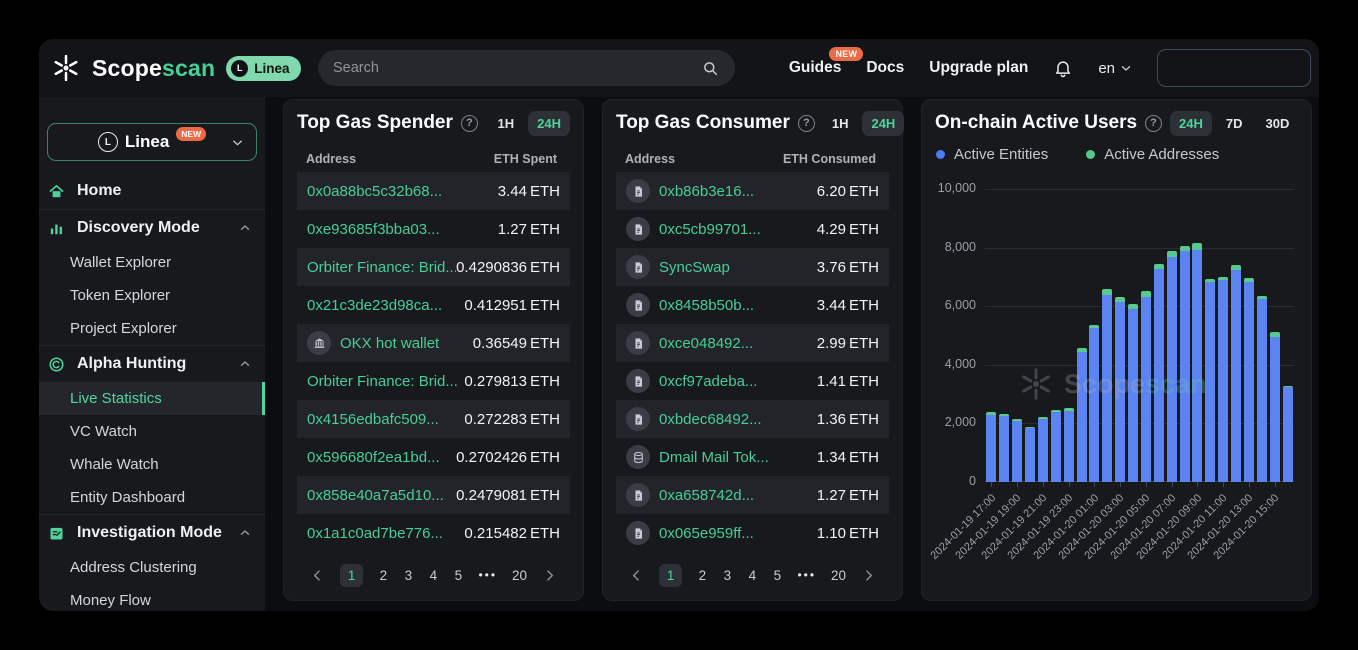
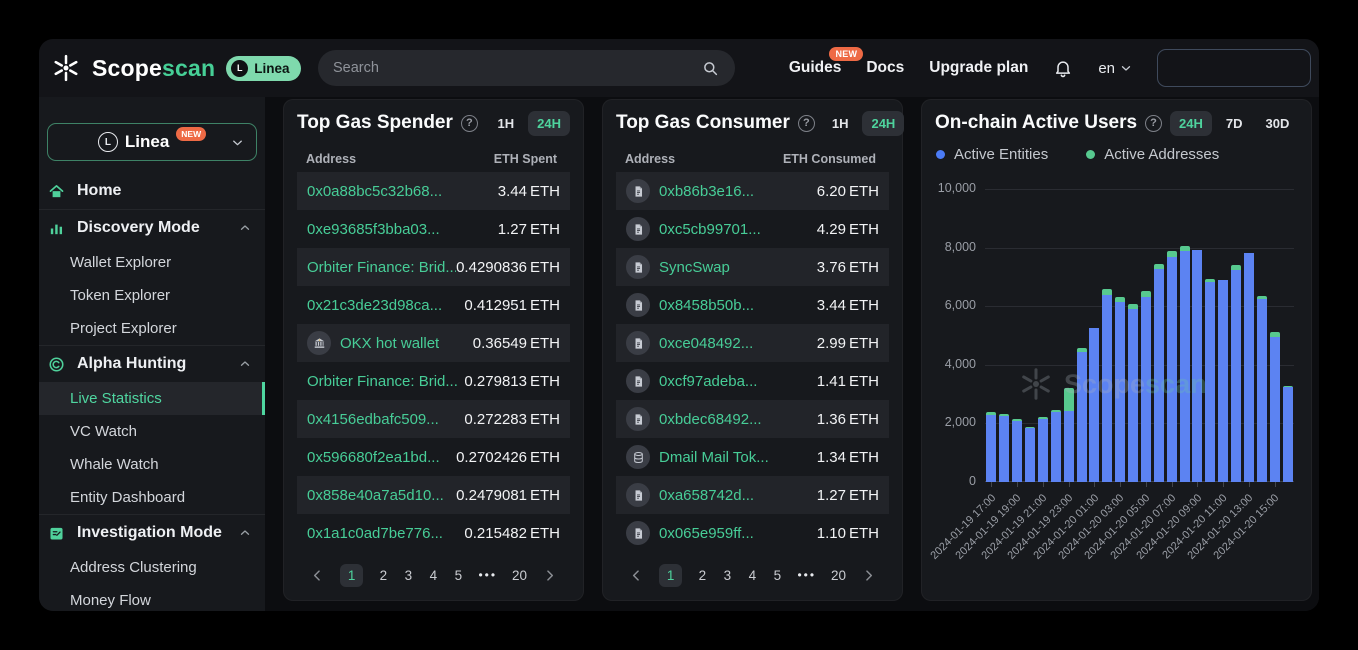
Active Addresses/2024-01-19 23:00: 2500 -> 3200
Active Addresses/2024-01-20 01:00: 5400 -> 3600
Active Addresses/2024-01-20 09:00: 8200 -> 6800
Active Addresses/2024-01-20 11:00: 7000 -> 3300
Active Entities/2024-01-20 13:00: 6800 -> 7800
